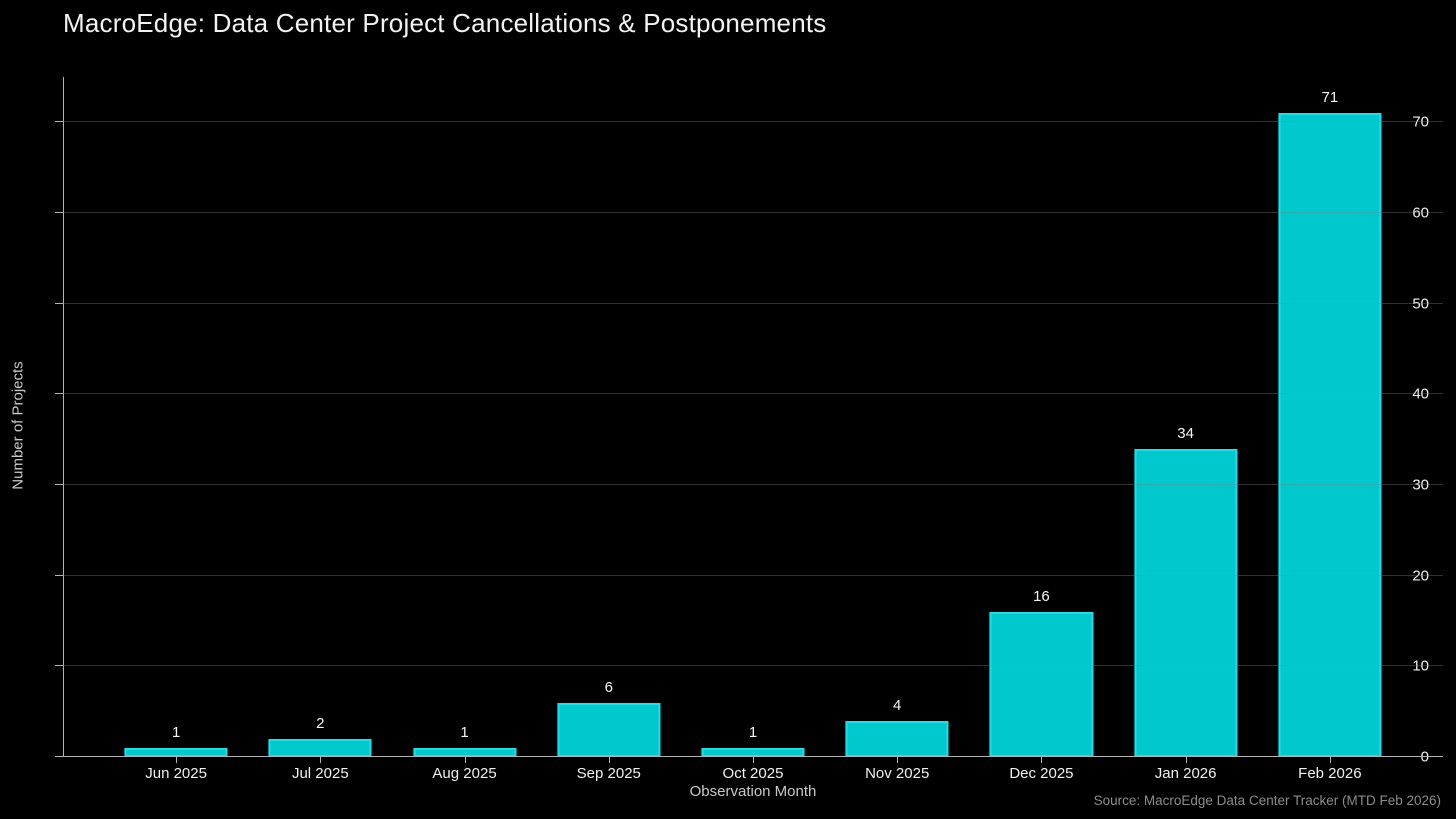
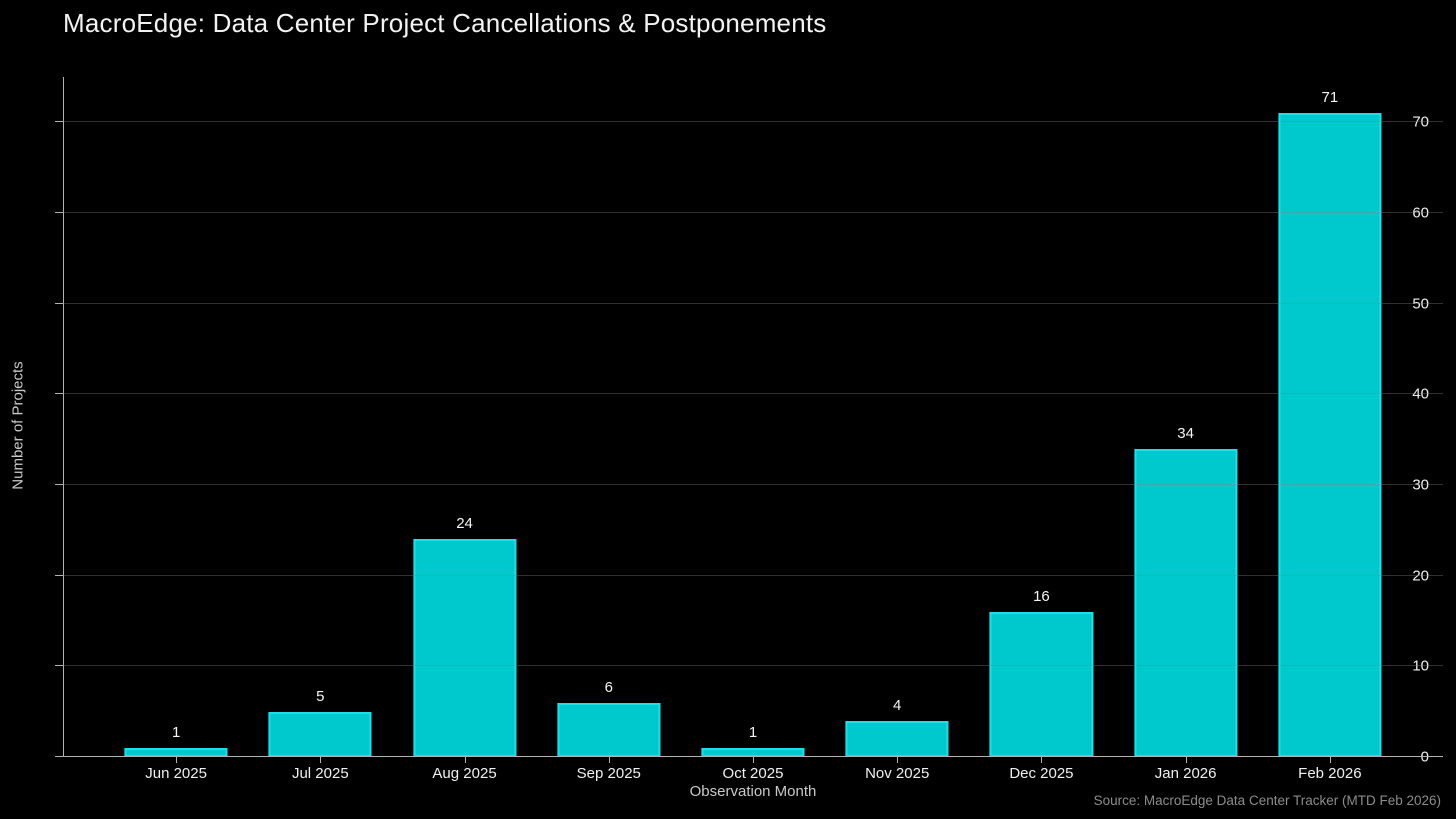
Jul 2025: 2 -> 5
Aug 2025: 1 -> 24
